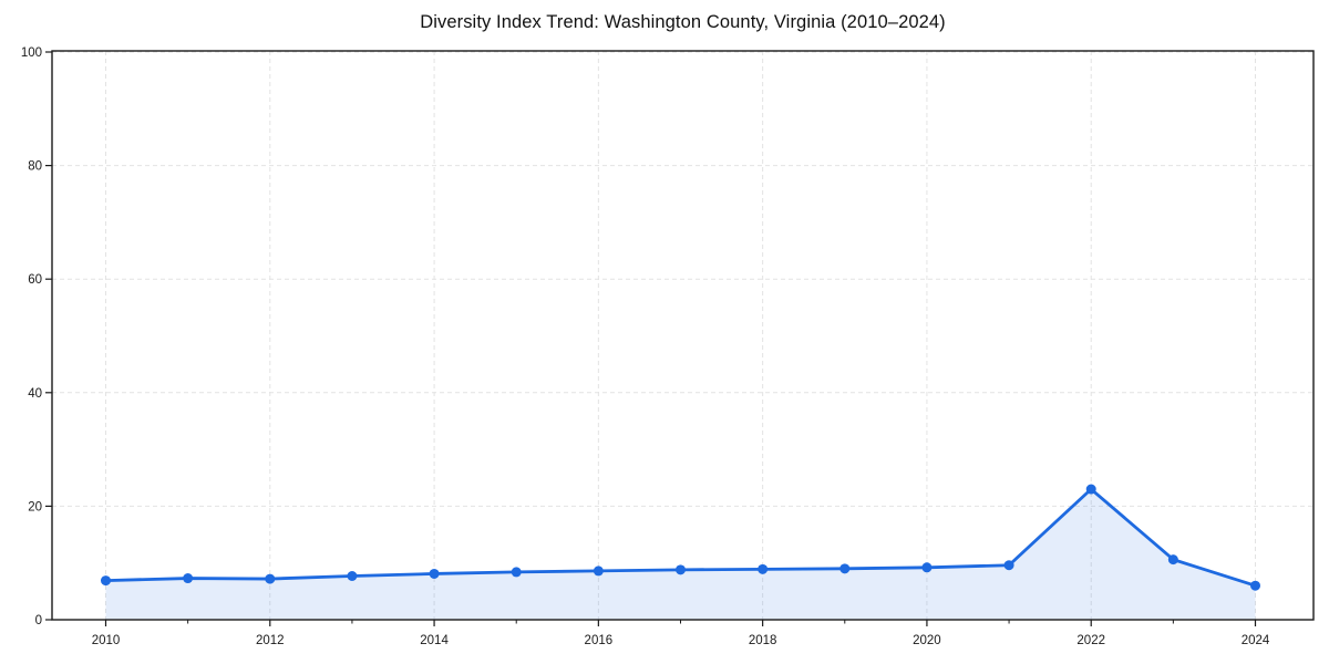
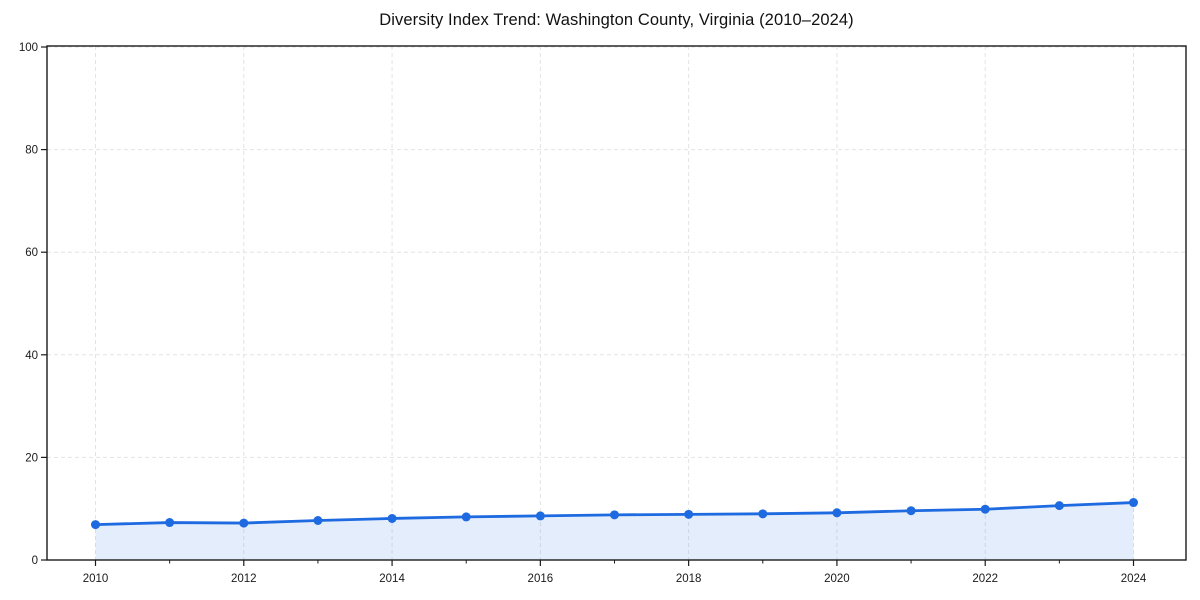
2022: 23 -> 10
2024: 6 -> 11
